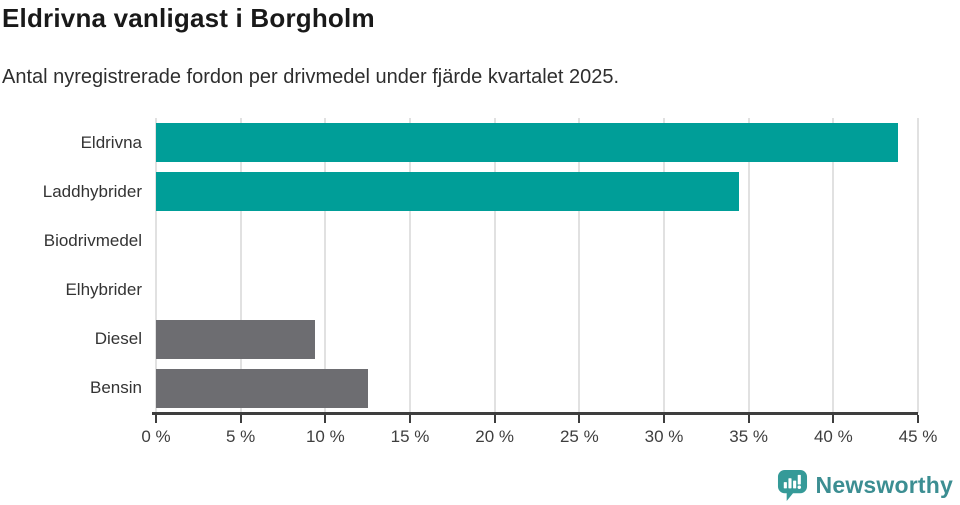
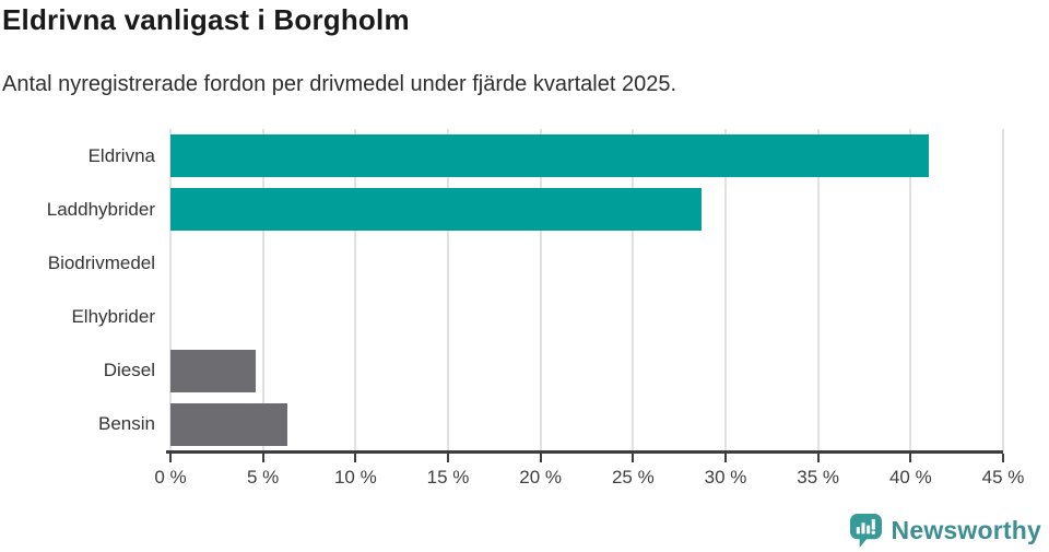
Eldrivna: 43.8% -> 41.0%
Laddhybrider: 34.4% -> 28.7%
Diesel: 9.4% -> 4.6%
Bensin: 12.5% -> 6.3%
